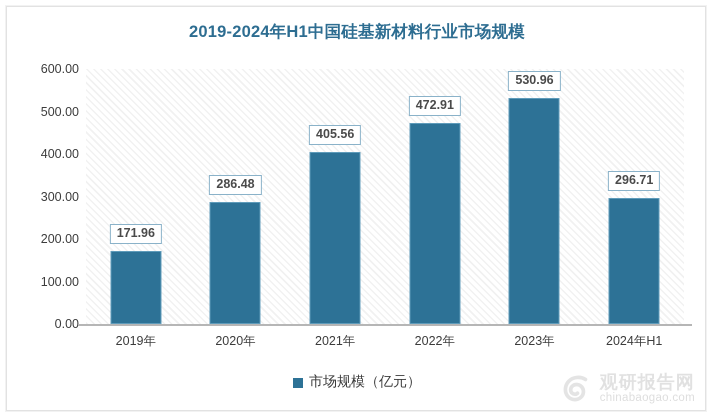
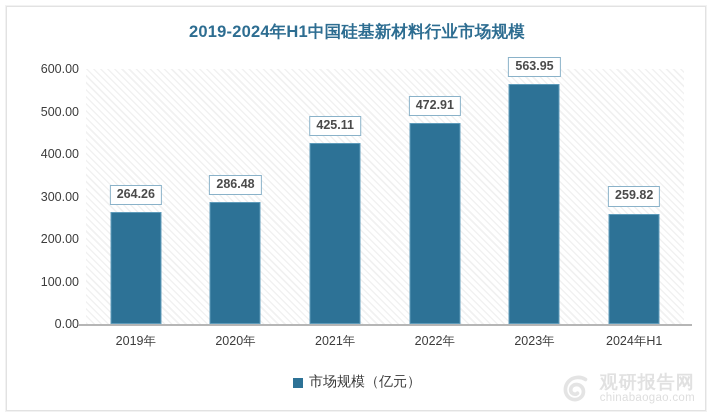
2019年: 171.96 -> 264.26
2021年: 405.56 -> 425.11
2023年: 530.96 -> 563.95
2024年H1: 296.71 -> 259.82
